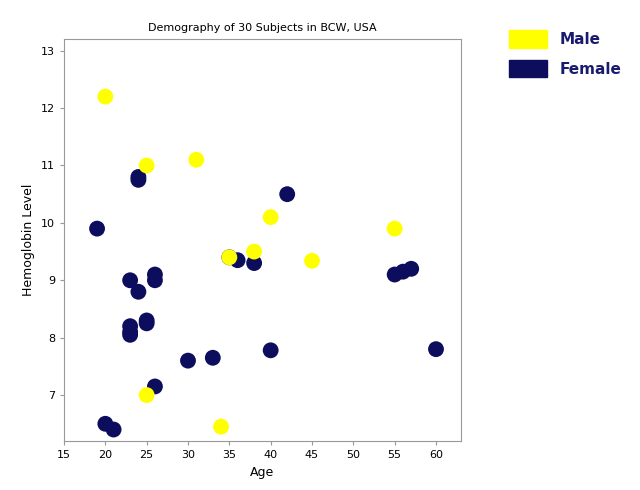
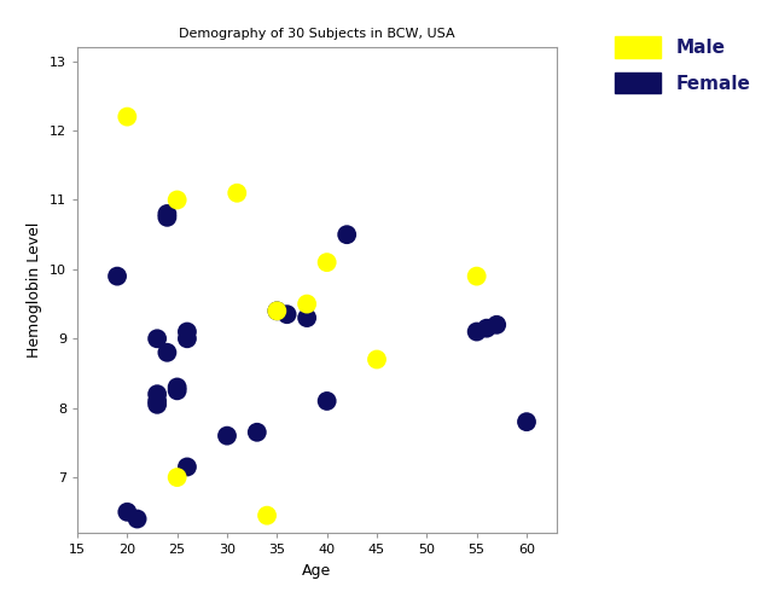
Female/40: 7.78 -> 8.10
Male/45: 9.34 -> 8.70
